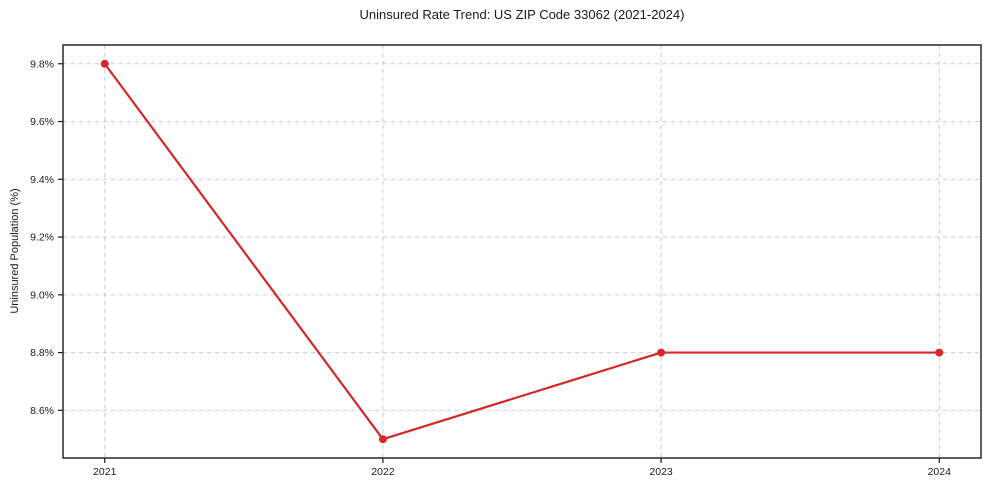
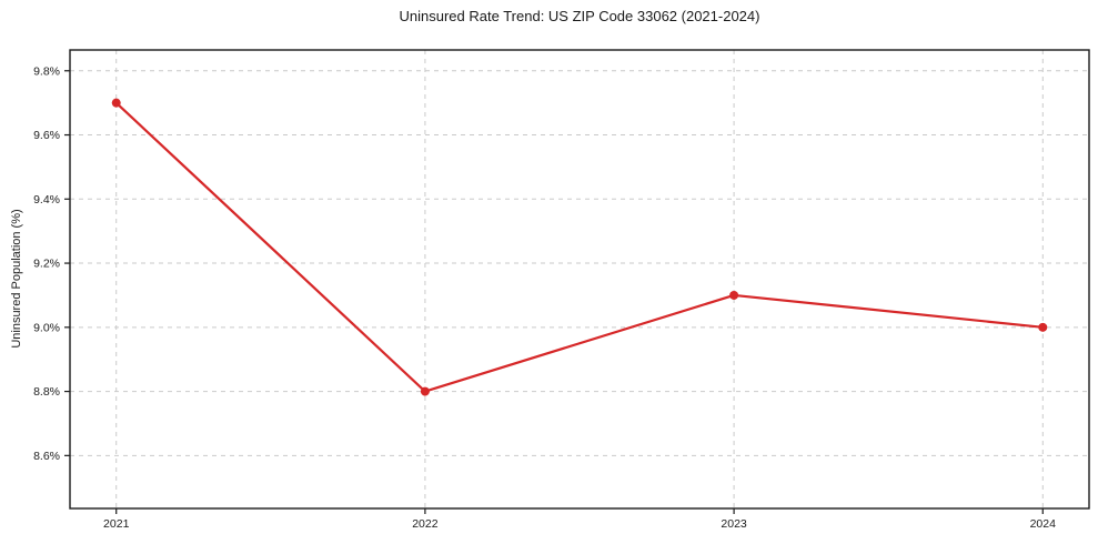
2021: 9.8% -> 9.7%
2022: 8.5% -> 8.8%
2023: 8.8% -> 9.1%
2024: 8.8% -> 9.0%
